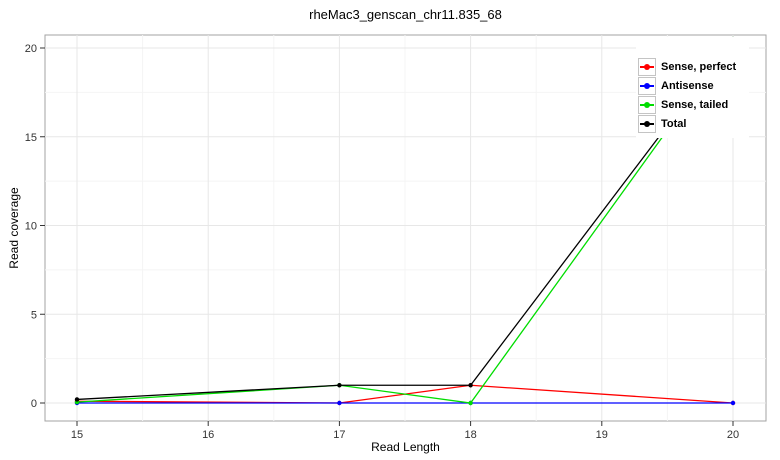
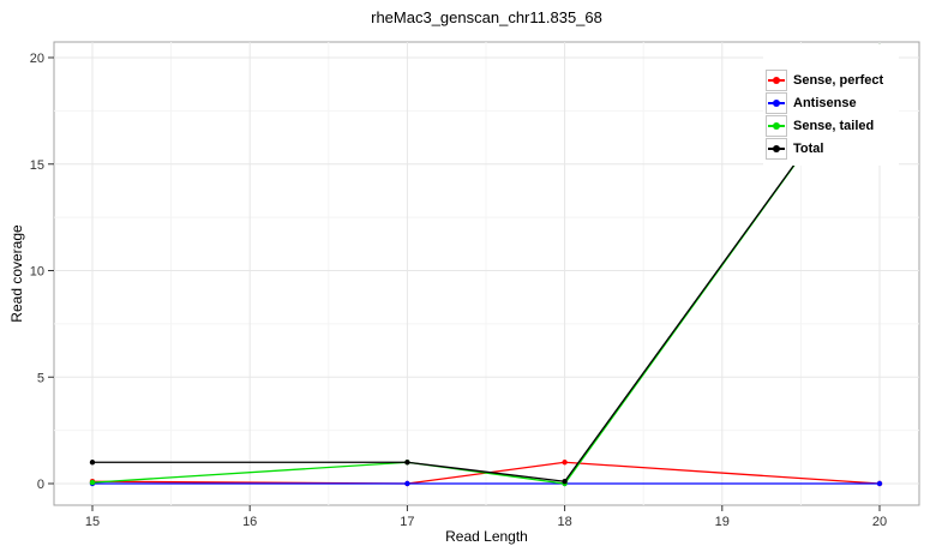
Total/15: 0.2 -> 1.0
Total/18: 1.0 -> 0.1
